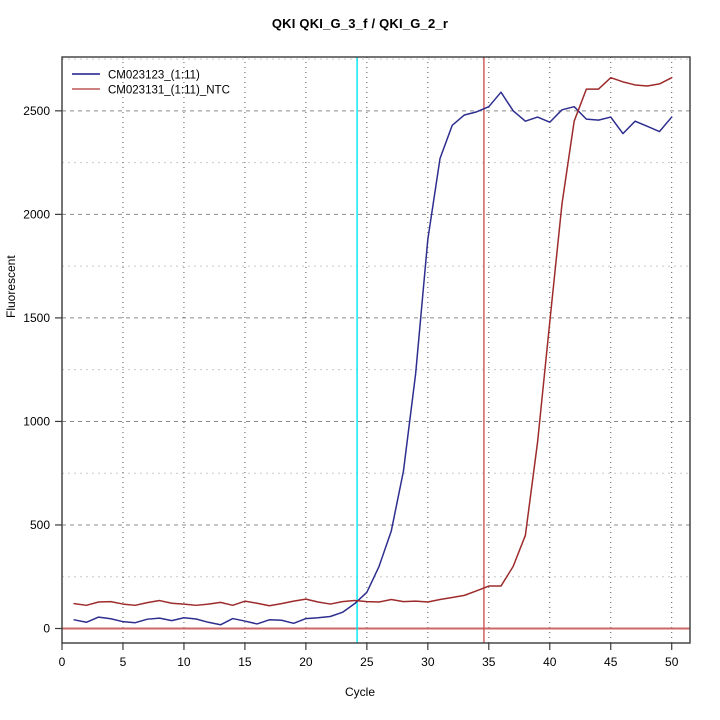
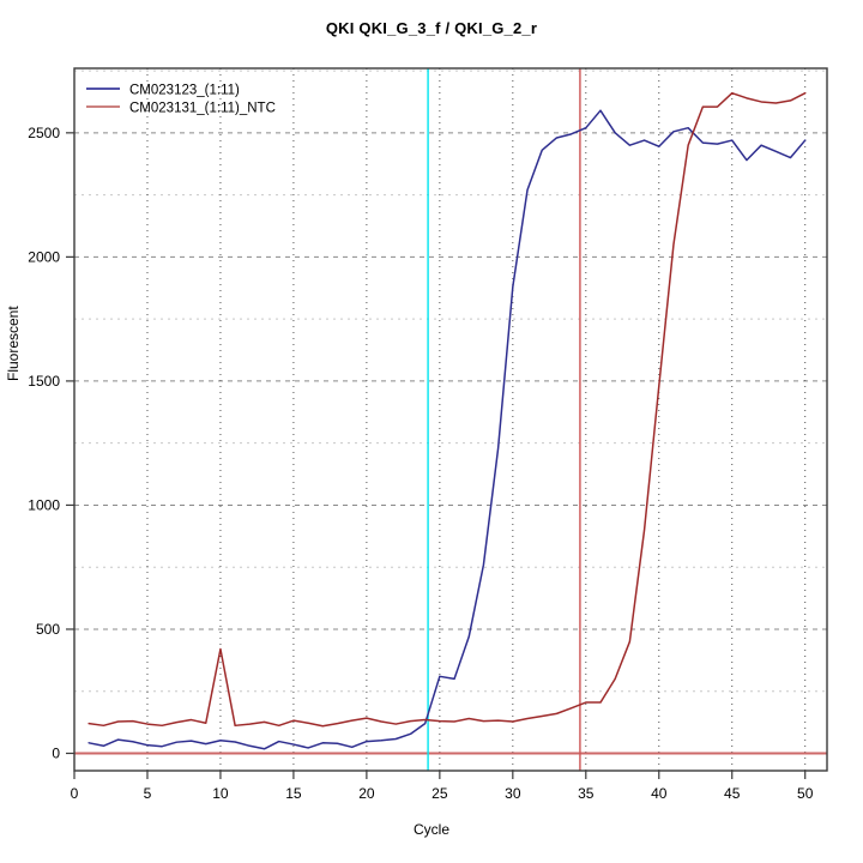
CM023131_(1:11)_NTC/10: 120 -> 420
CM023123_(1:11)/25: 180 -> 310
